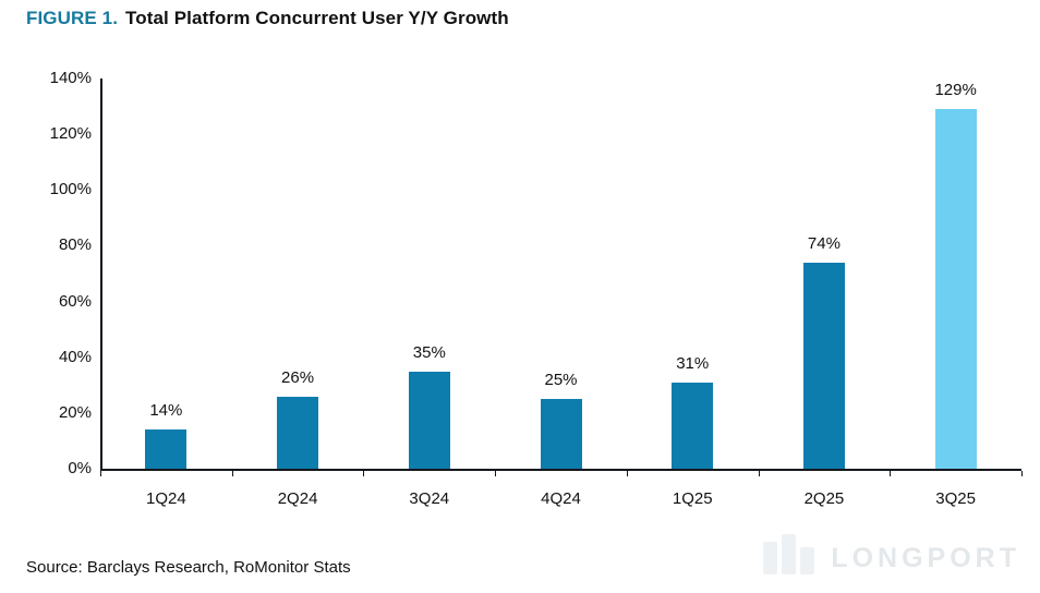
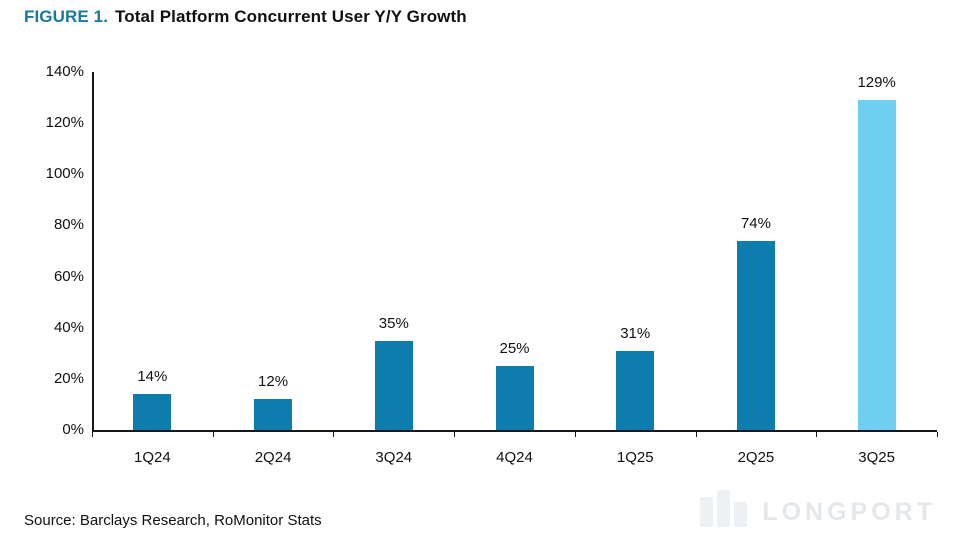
2Q24: 26% -> 12%
